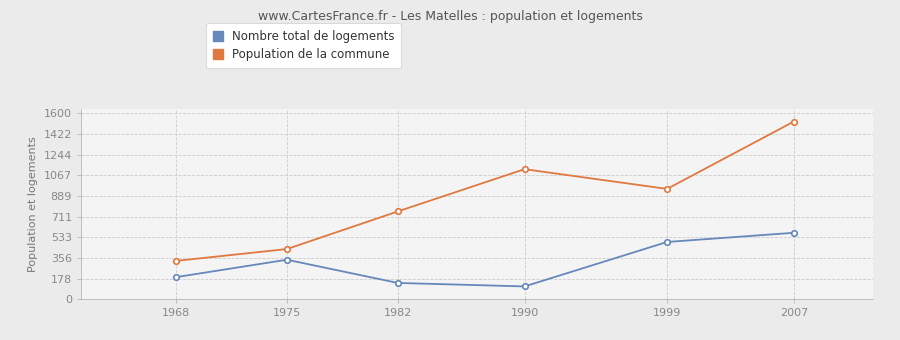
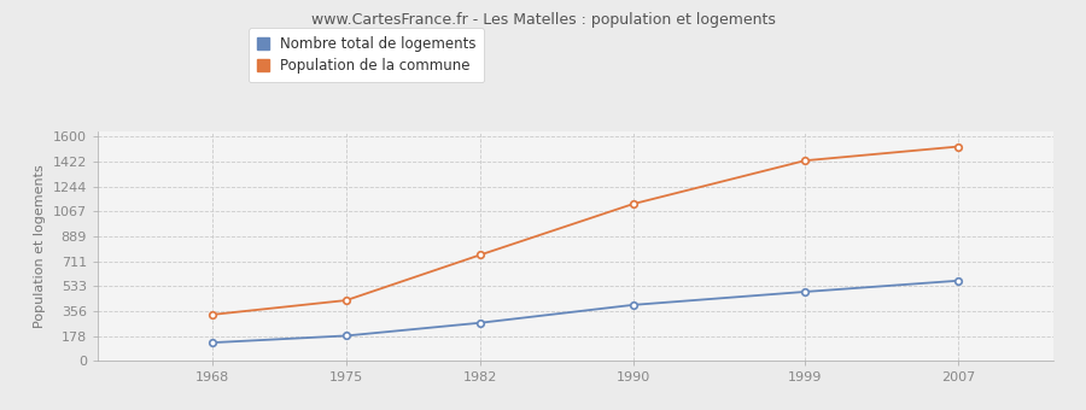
Nombre total de logements/1968: 190 -> 130
Nombre total de logements/1975: 340 -> 180
Nombre total de logements/1982: 140 -> 270
Nombre total de logements/1990: 110 -> 400
Population de la commune/1999: 950 -> 1430
